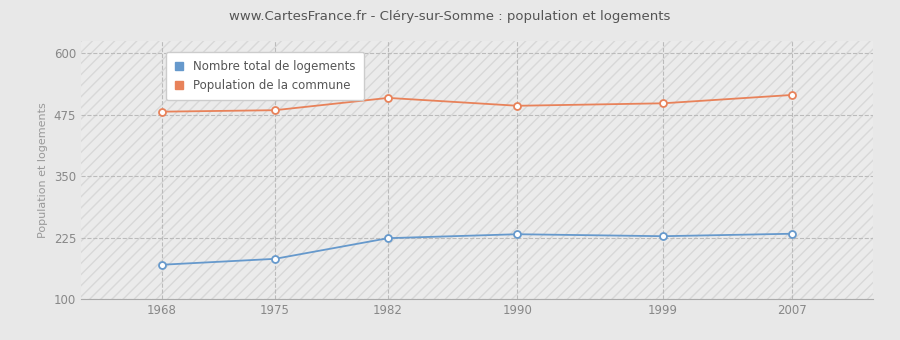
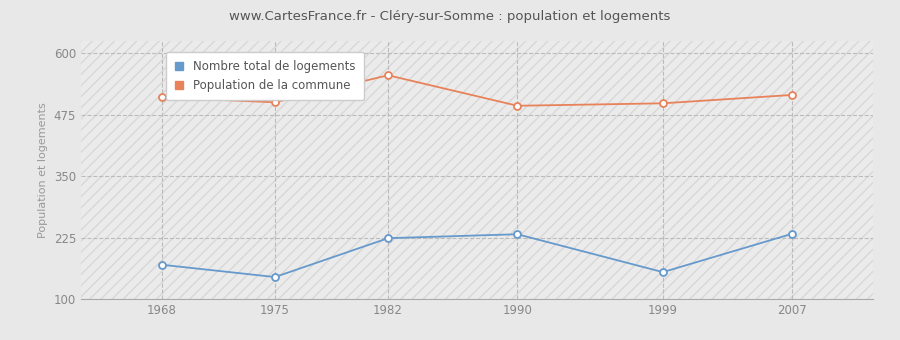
Population de la commune/1968: 481 -> 510
Nombre total de logements/1975: 182 -> 145
Population de la commune/1975: 484 -> 500
Population de la commune/1982: 509 -> 555
Nombre total de logements/1999: 228 -> 155
